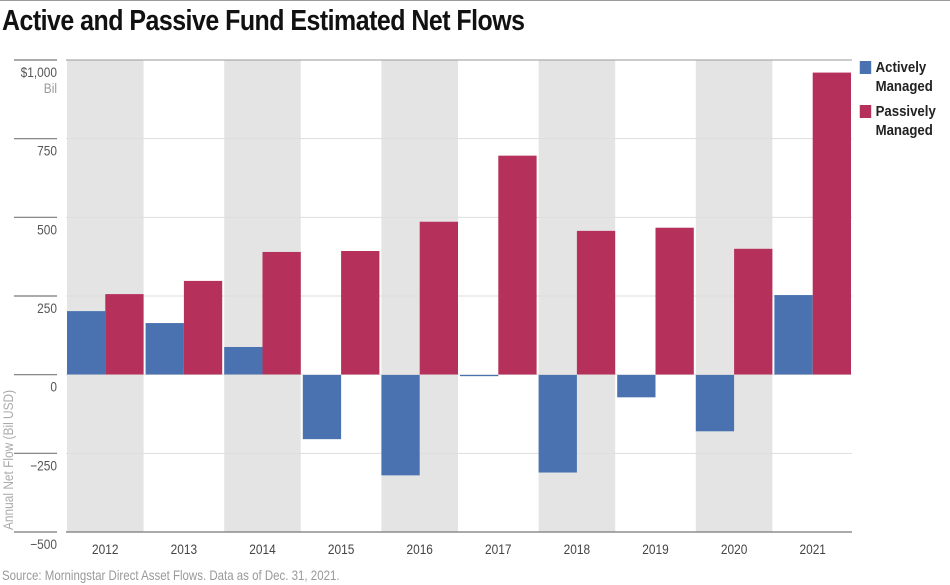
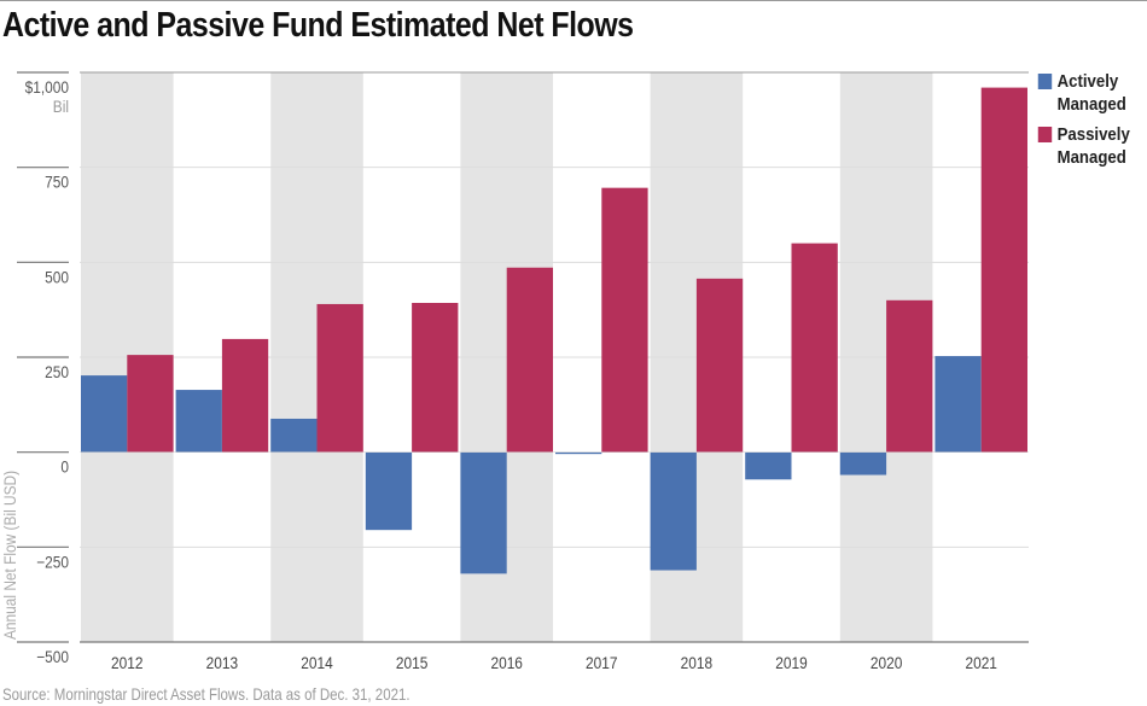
Passively Managed/2019: $470 -> $550
Actively Managed/2020: -$180 -> -$60
